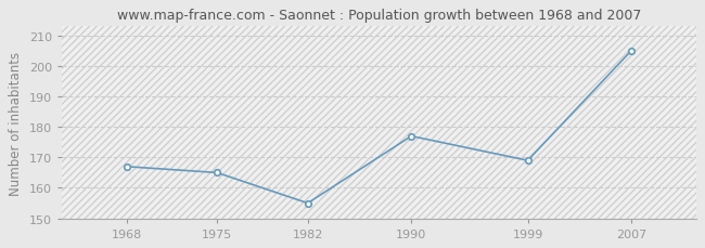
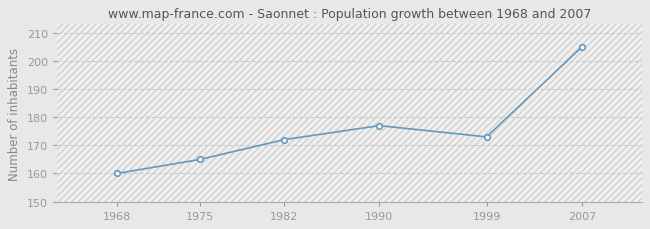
1968: 167 -> 160
1982: 155 -> 172
1999: 169 -> 173
